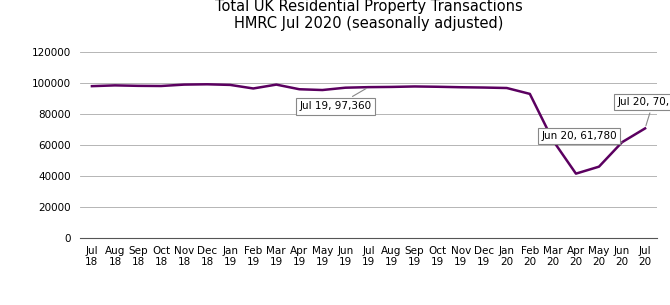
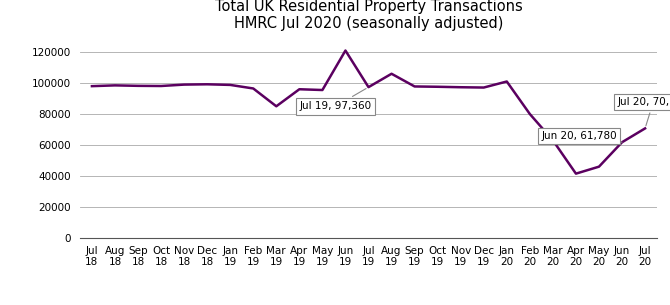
Mar 19: 99000 -> 85000
Jun 19: 97000 -> 121000
Aug 19: 98000 -> 106000
Jan 20: 97000 -> 101000
Feb 20: 93000 -> 80000
